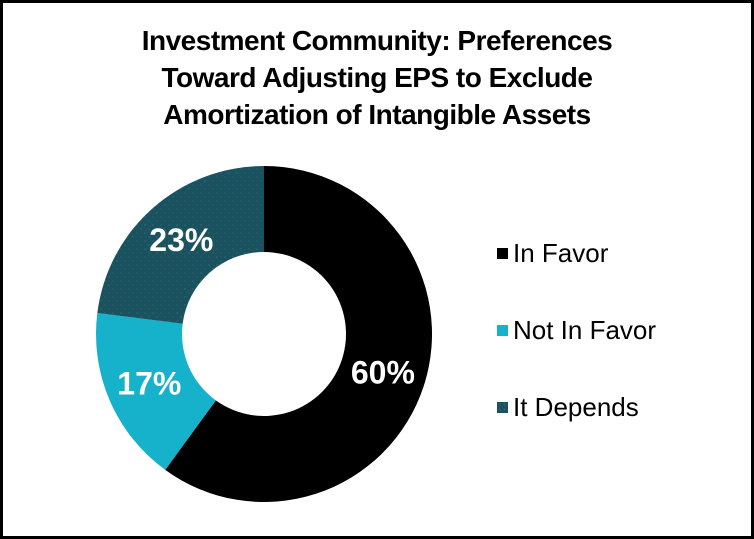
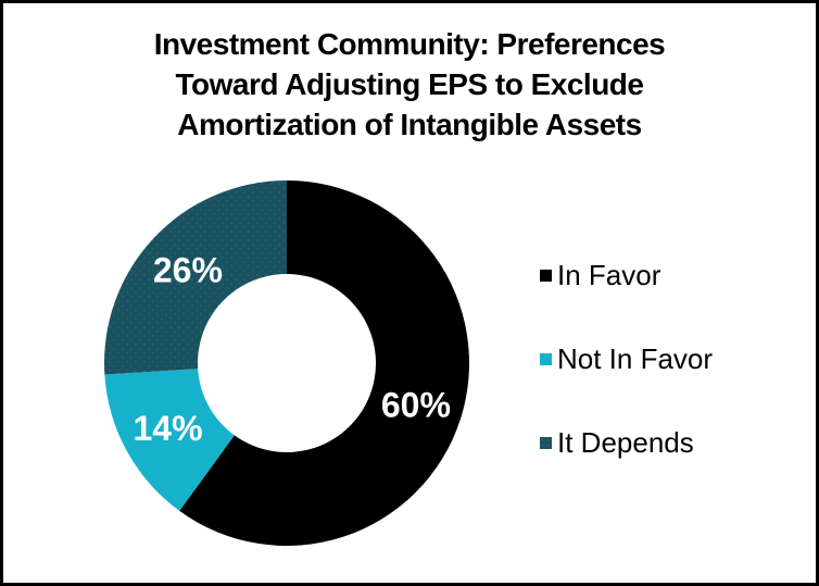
Not In Favor: 17% -> 14%
It Depends: 23% -> 26%
